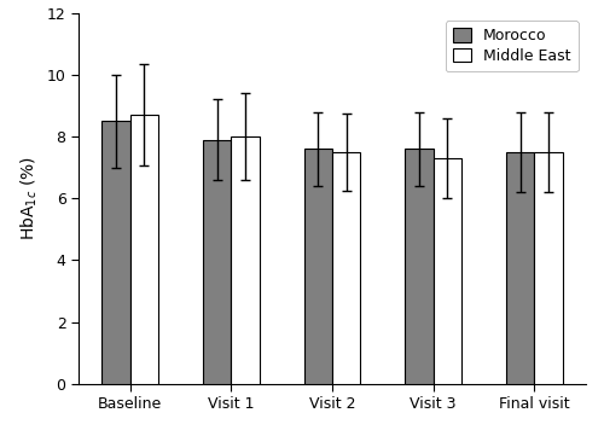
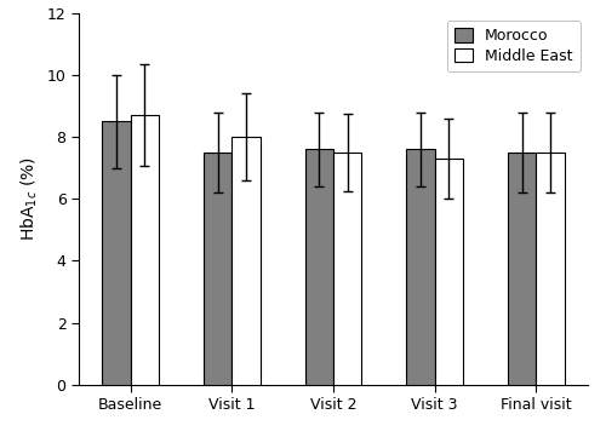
Morocco/Visit 1: 7.9 -> 7.5
